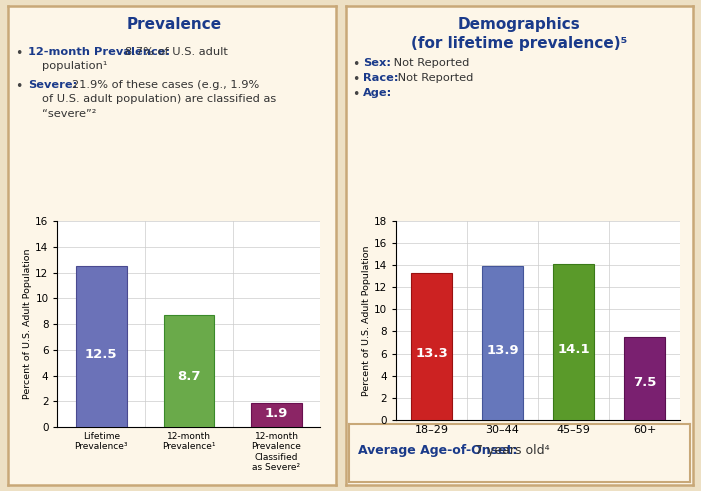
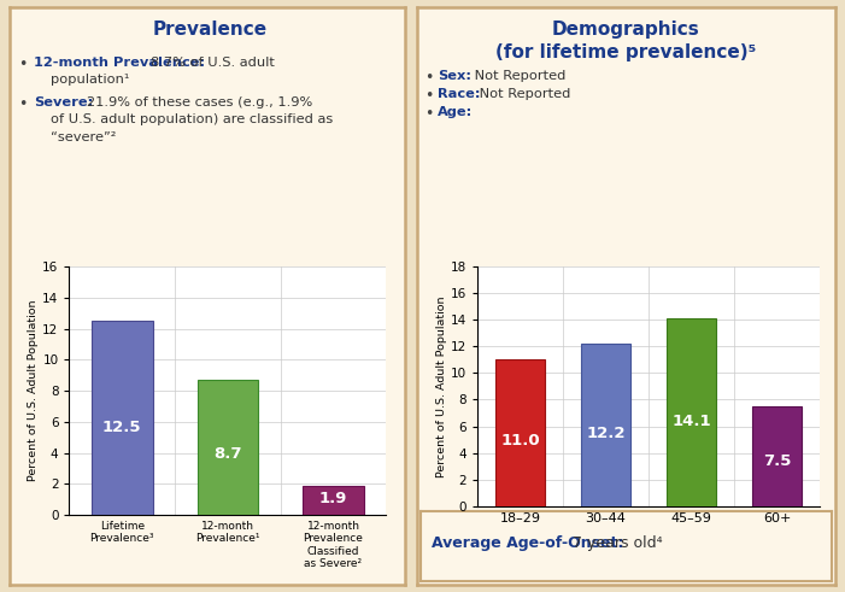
18–29: 13.3 -> 11.0
30–44: 13.9 -> 12.2
